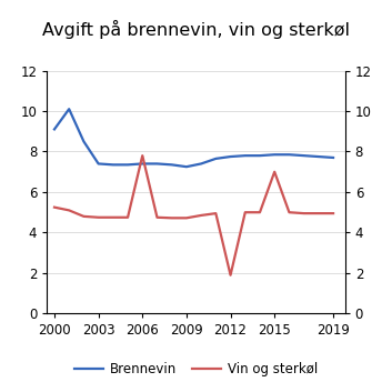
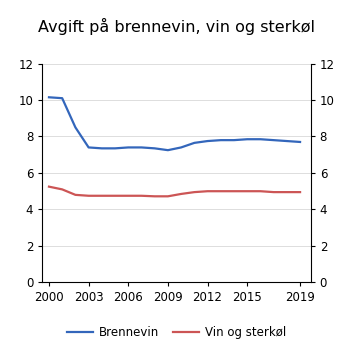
Brennevin/2000: 9.1 -> 10.2
Vin og sterkøl/2006: 7.8 -> 4.8
Vin og sterkøl/2012: 1.9 -> 5.0
Vin og sterkøl/2015: 7.0 -> 5.0
